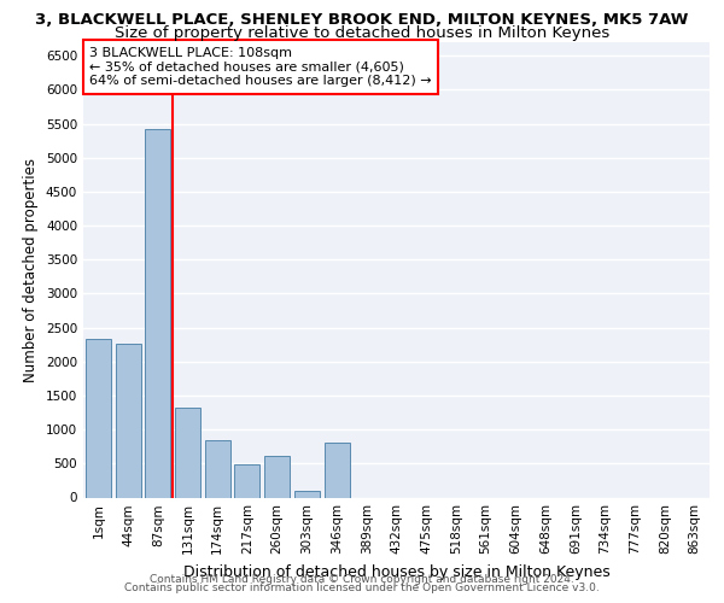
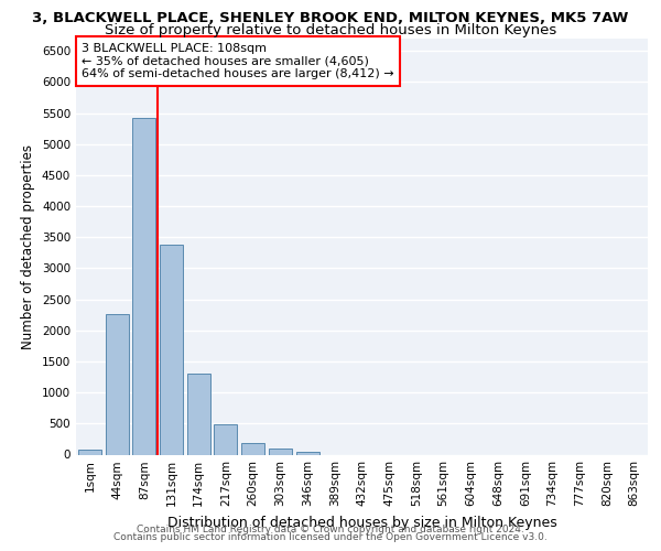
1sqm: 2340 -> 80
131sqm: 1320 -> 3380
174sqm: 840 -> 1300
260sqm: 620 -> 180
346sqm: 800 -> 40
